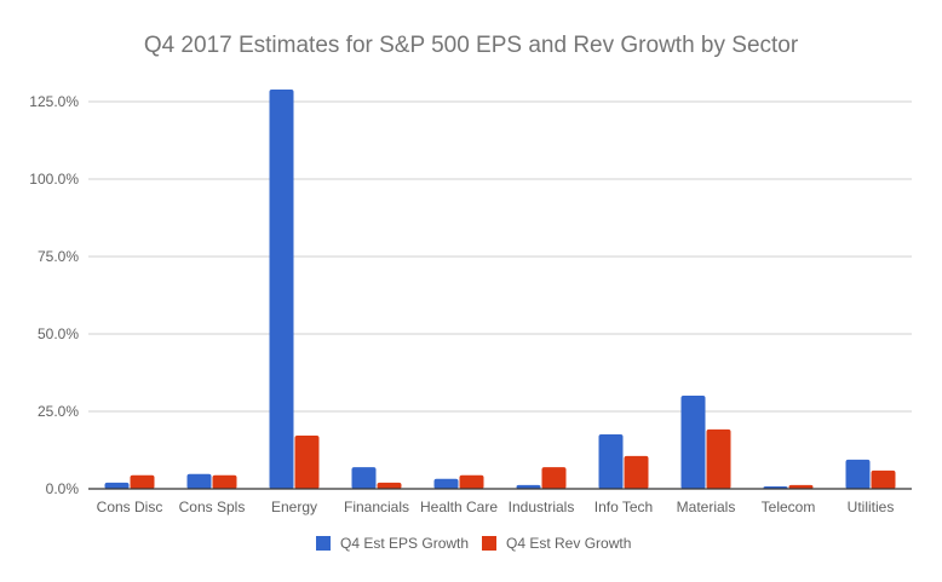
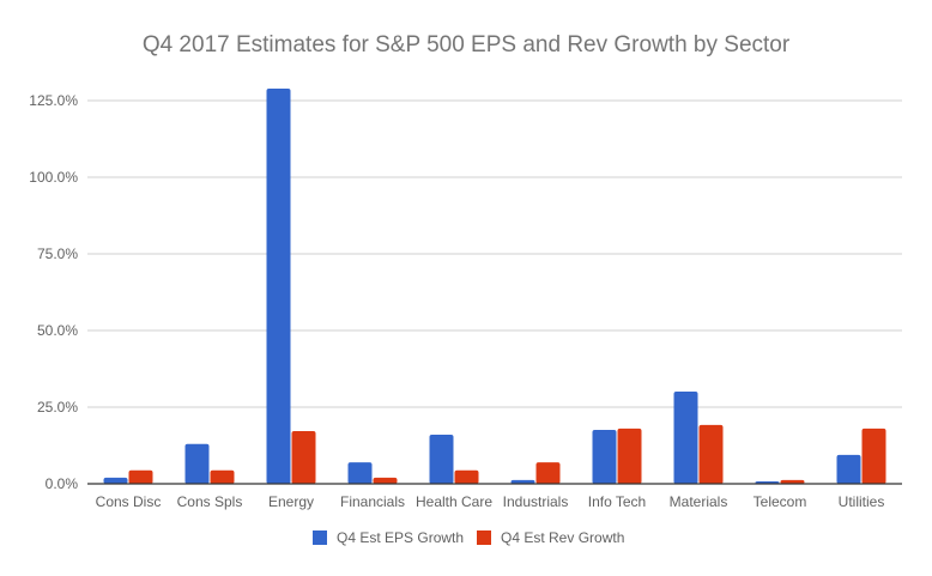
Q4 Est EPS Growth/Cons Spls: 5% -> 13%
Q4 Est EPS Growth/Health Care: 3% -> 16%
Q4 Est Rev Growth/Info Tech: 11% -> 18%
Q4 Est Rev Growth/Utilities: 6% -> 18%
